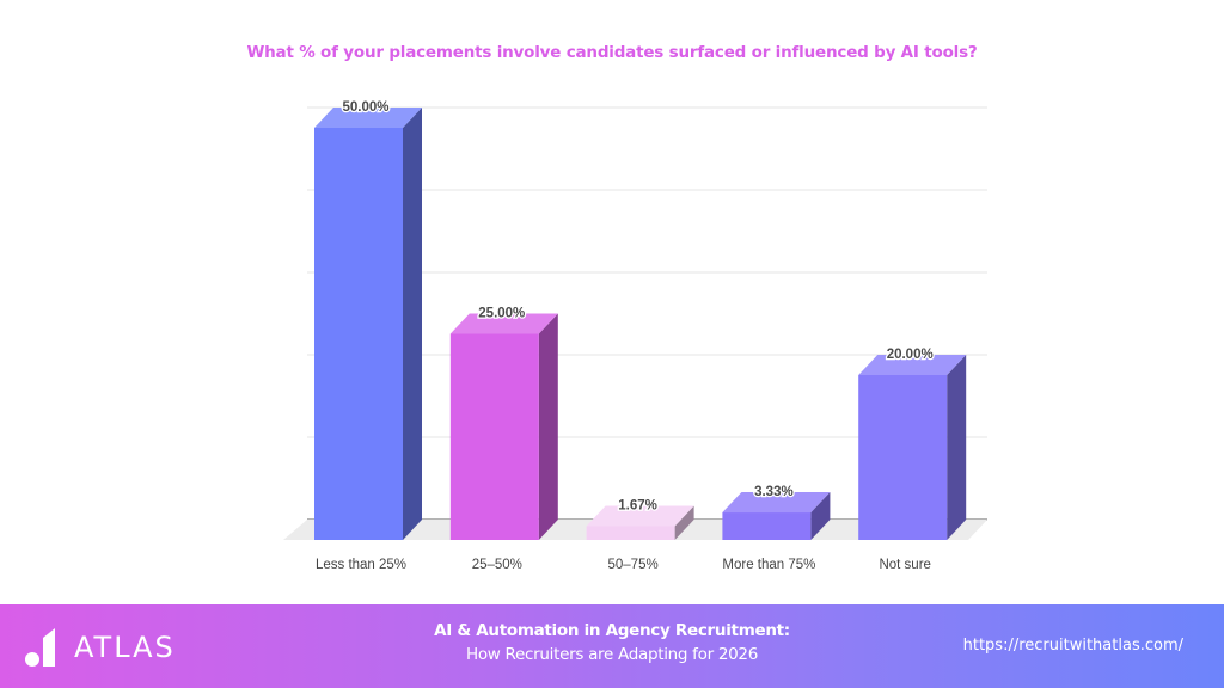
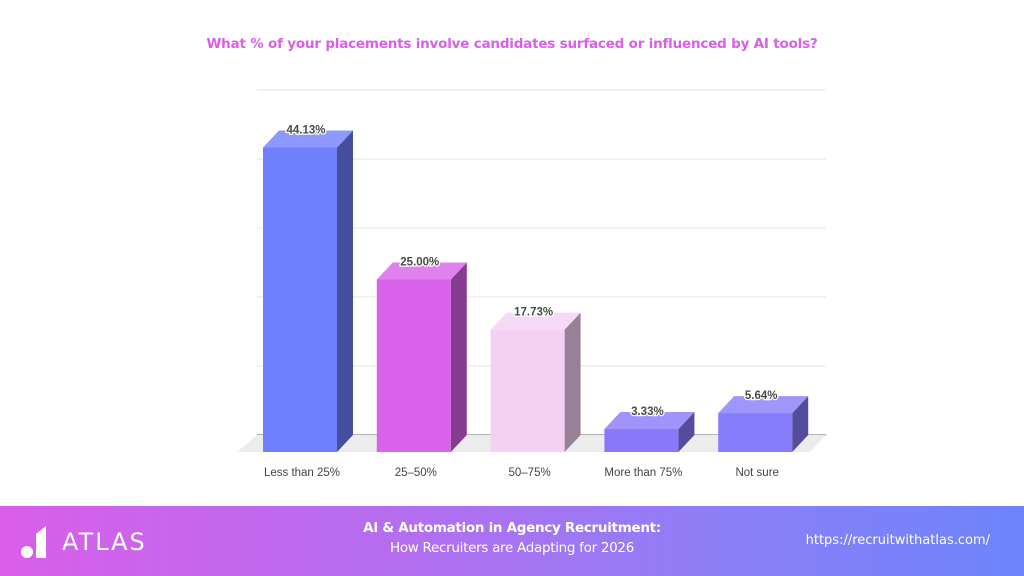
Less than 25%: 50.00% -> 44.13%
50–75%: 1.67% -> 17.73%
Not sure: 20.00% -> 5.64%
